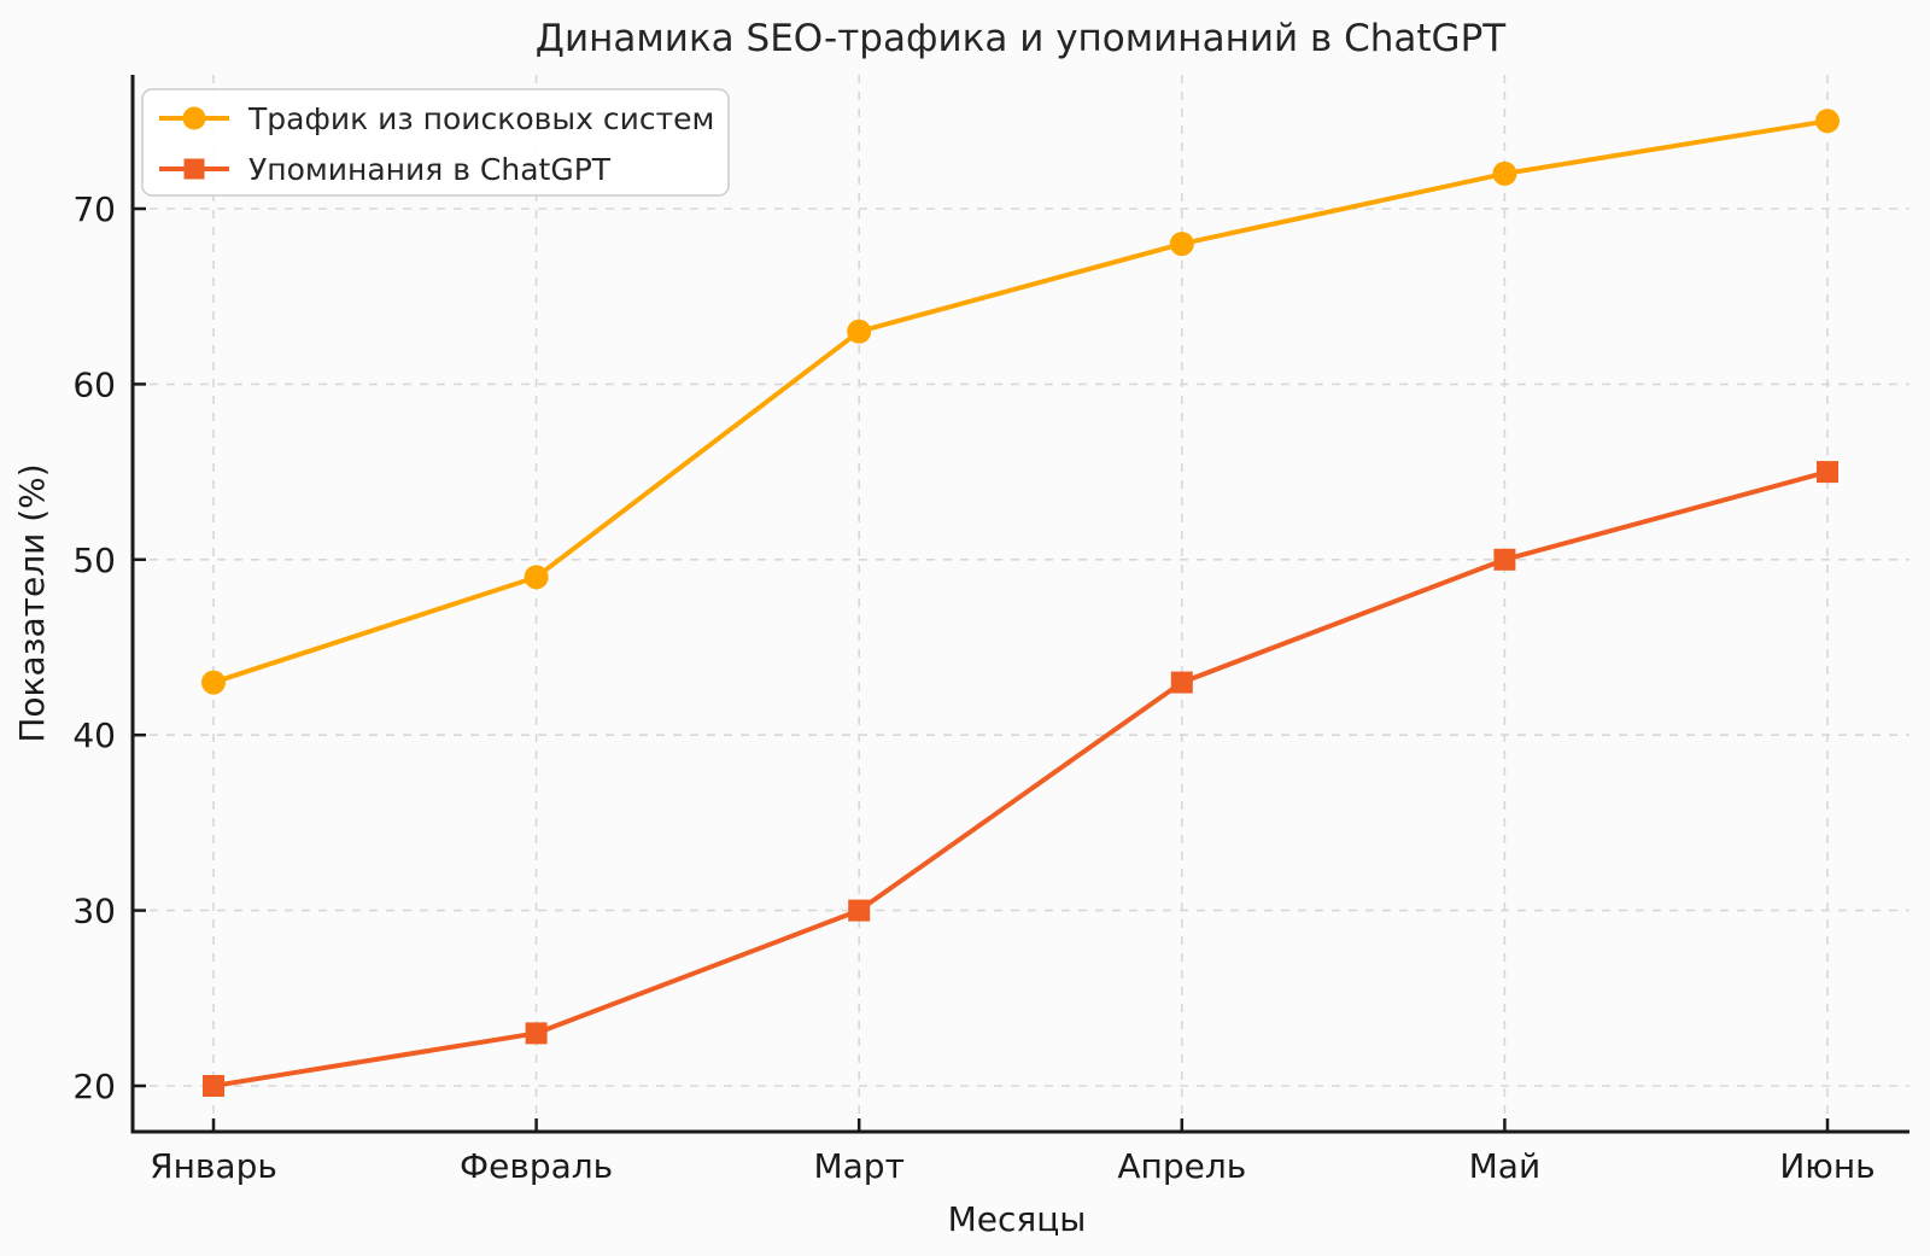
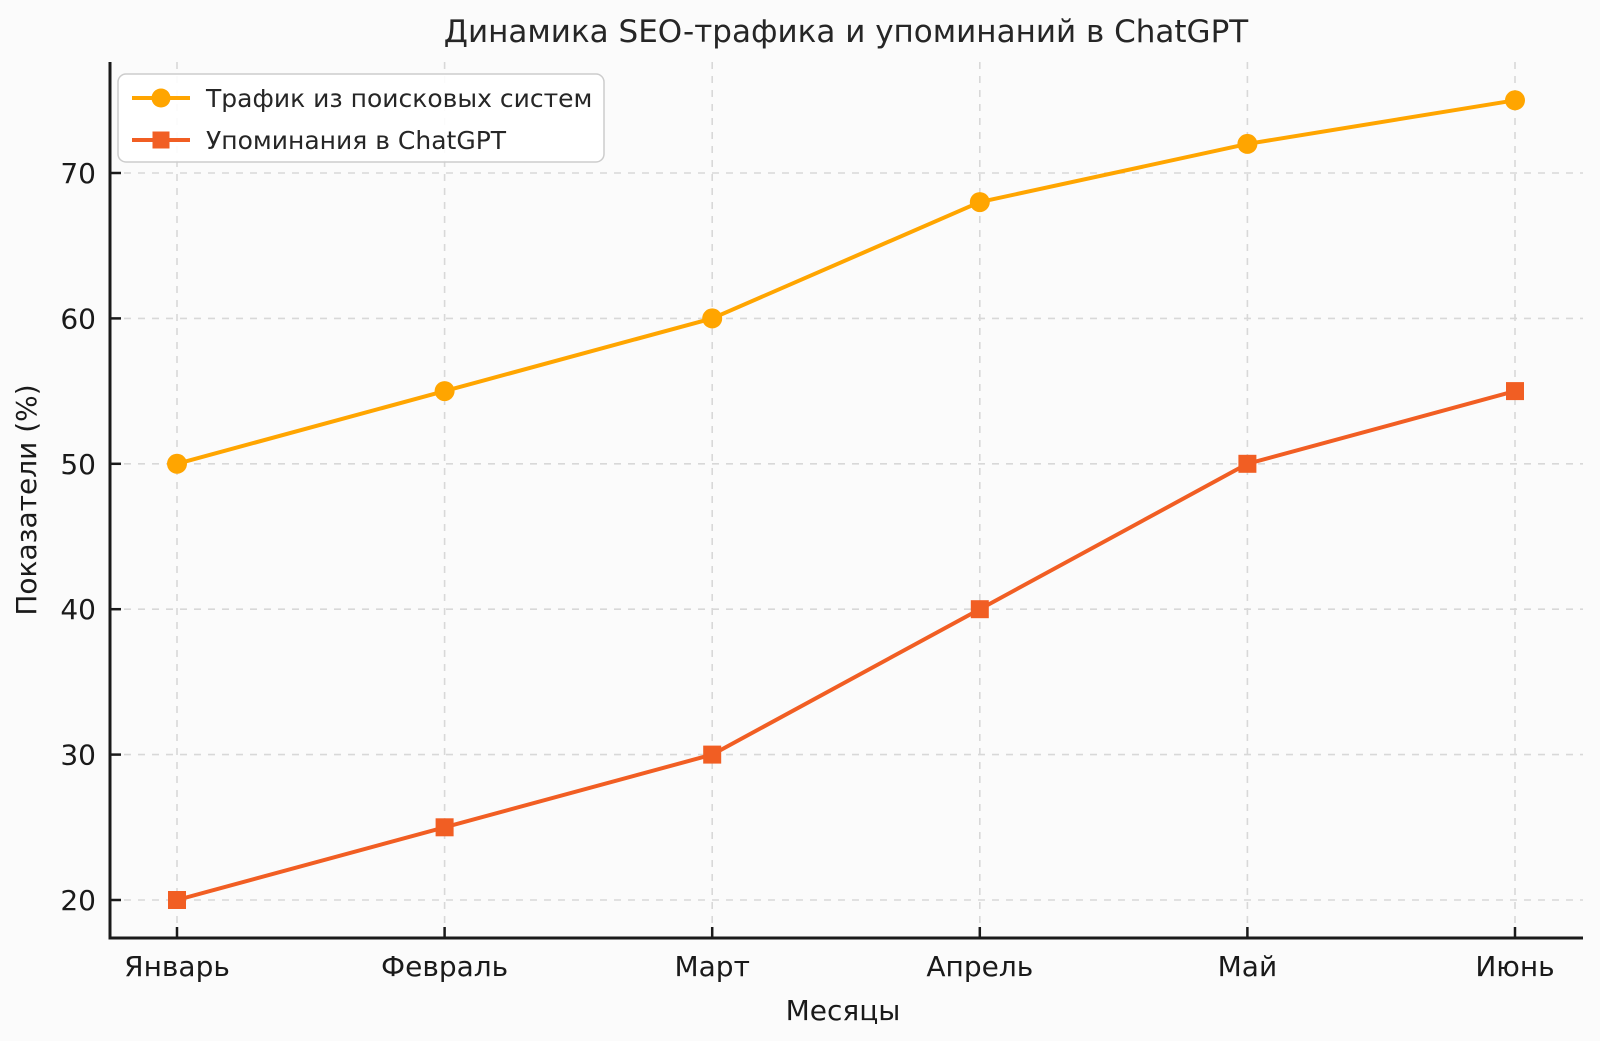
Трафик из поисковых систем/Январь: 43 -> 50
Трафик из поисковых систем/Февраль: 49 -> 55
Упоминания в ChatGPT/Февраль: 23 -> 25
Трафик из поисковых систем/Март: 63 -> 60
Упоминания в ChatGPT/Апрель: 43 -> 40
